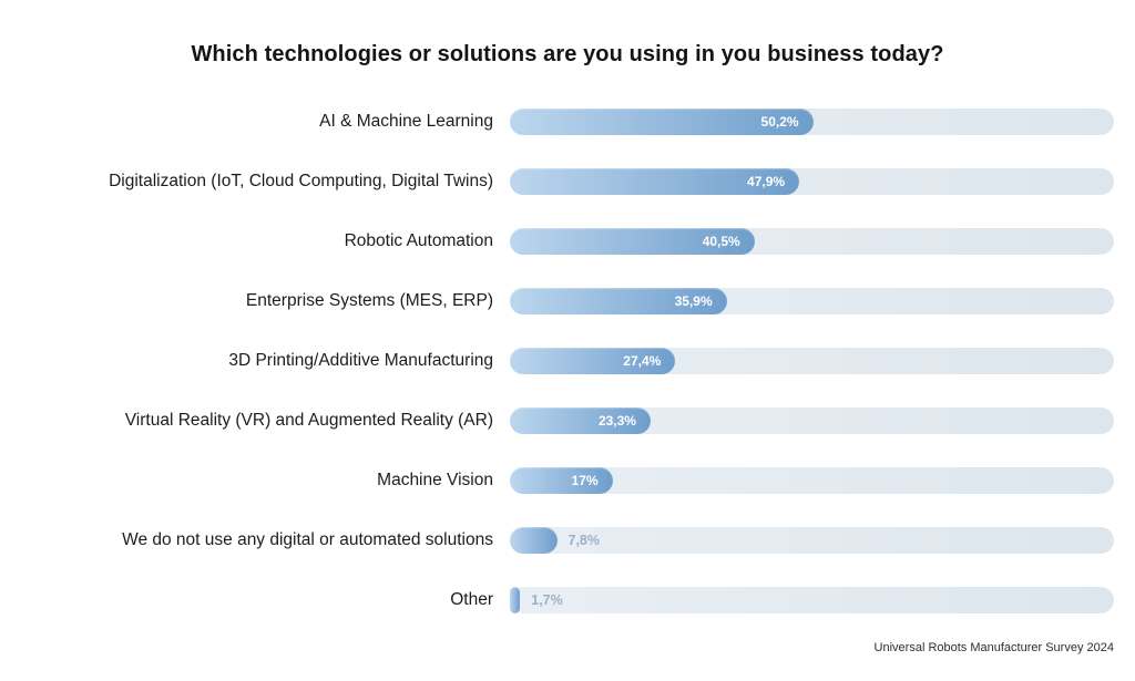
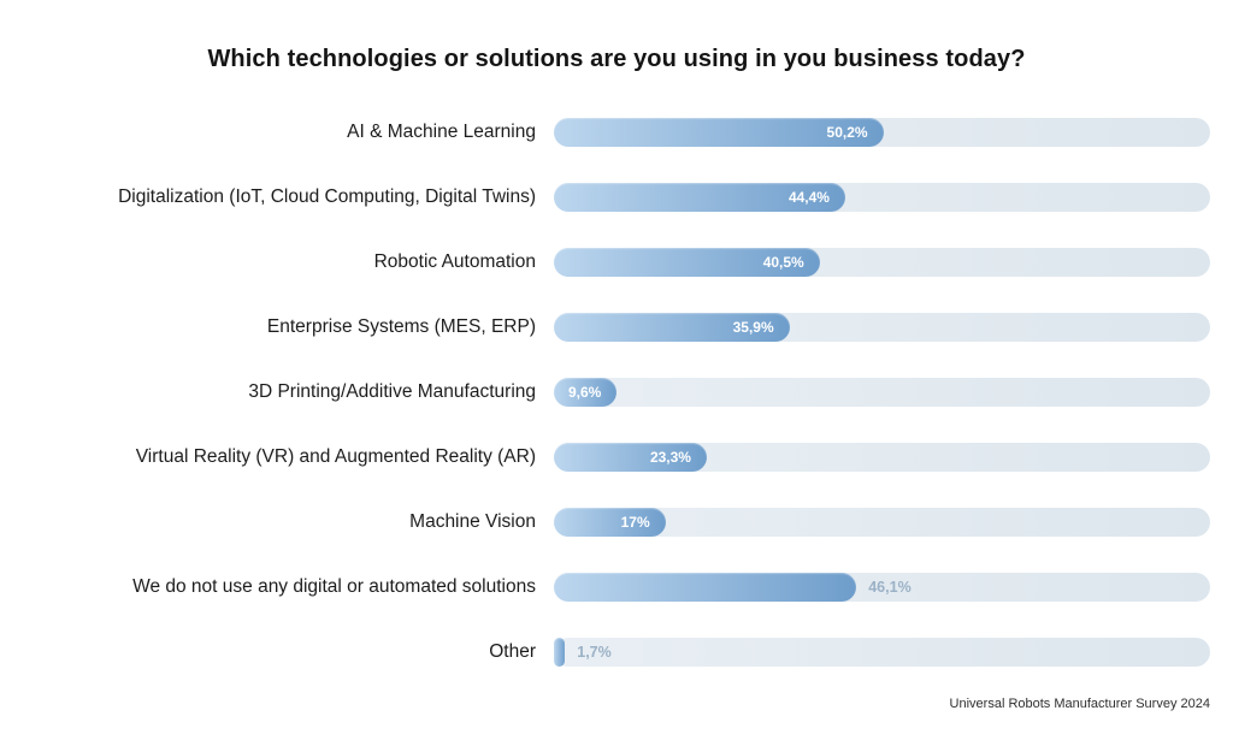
Digitalization (IoT, Cloud Computing, Digital Twins): 47,9% -> 44,4%
3D Printing/Additive Manufacturing: 27,4% -> 9,6%
We do not use any digital or automated solutions: 7,8% -> 46,1%
